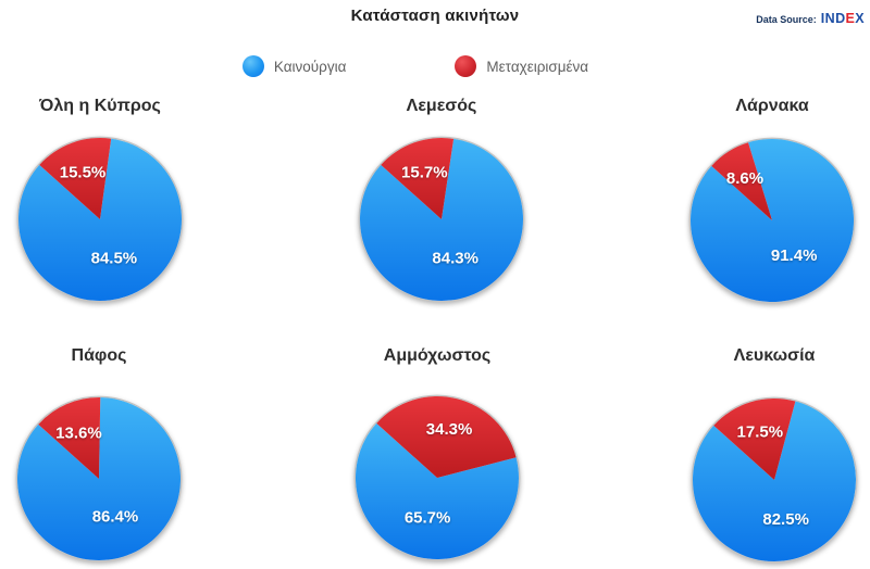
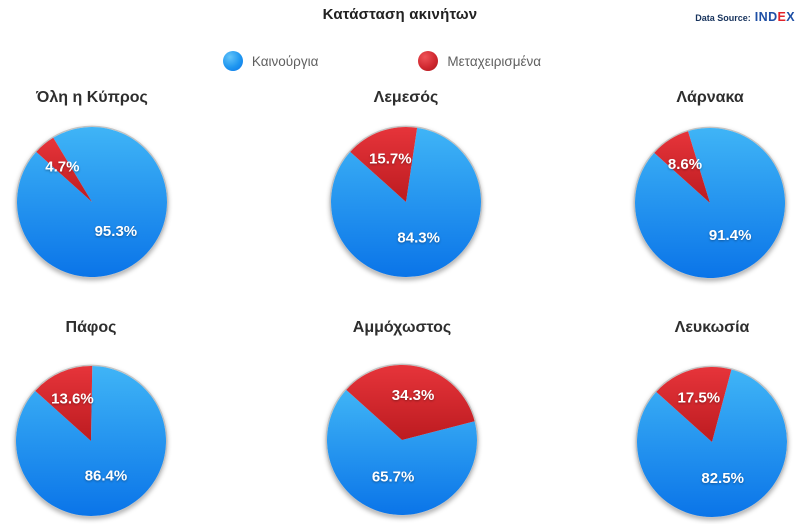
Όλη η Κύπρος/Καινούργια: 84.5% -> 95.3%
Όλη η Κύπρος/Μεταχειρισμένα: 15.5% -> 4.7%
